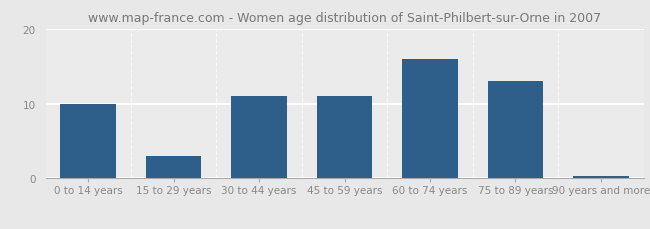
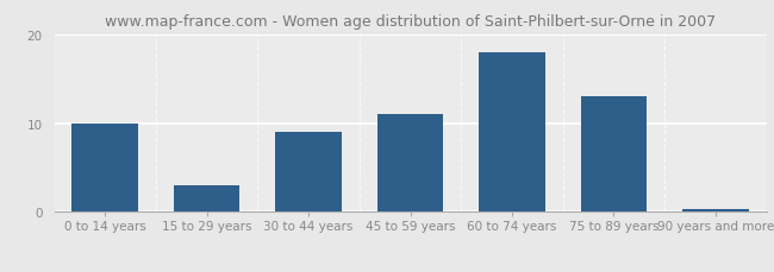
30 to 44 years: 11.0 -> 9.0
60 to 74 years: 16.0 -> 18.0
